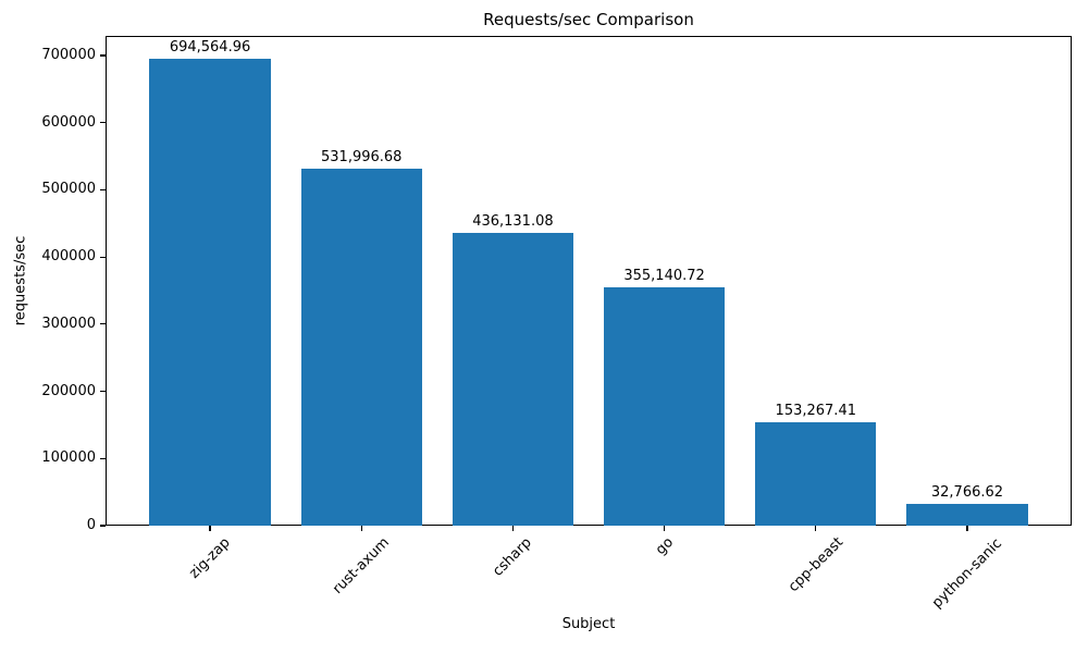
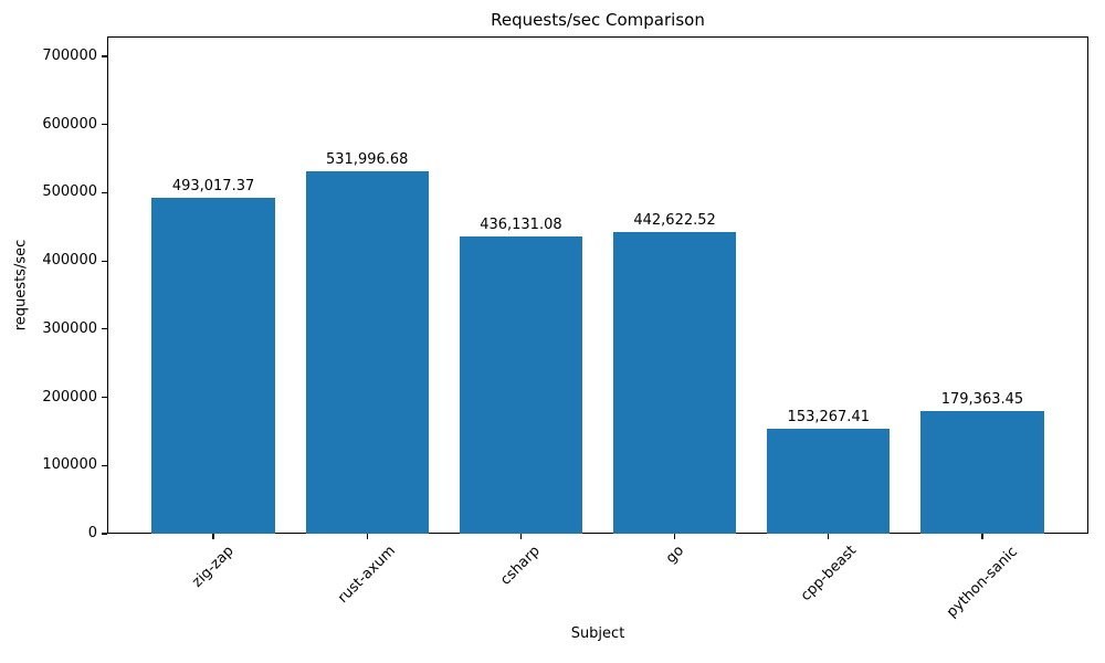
zig-zap: 694,564.96 -> 493,017.37
go: 355,140.72 -> 442,622.52
python-sanic: 32,766.62 -> 179,363.45
